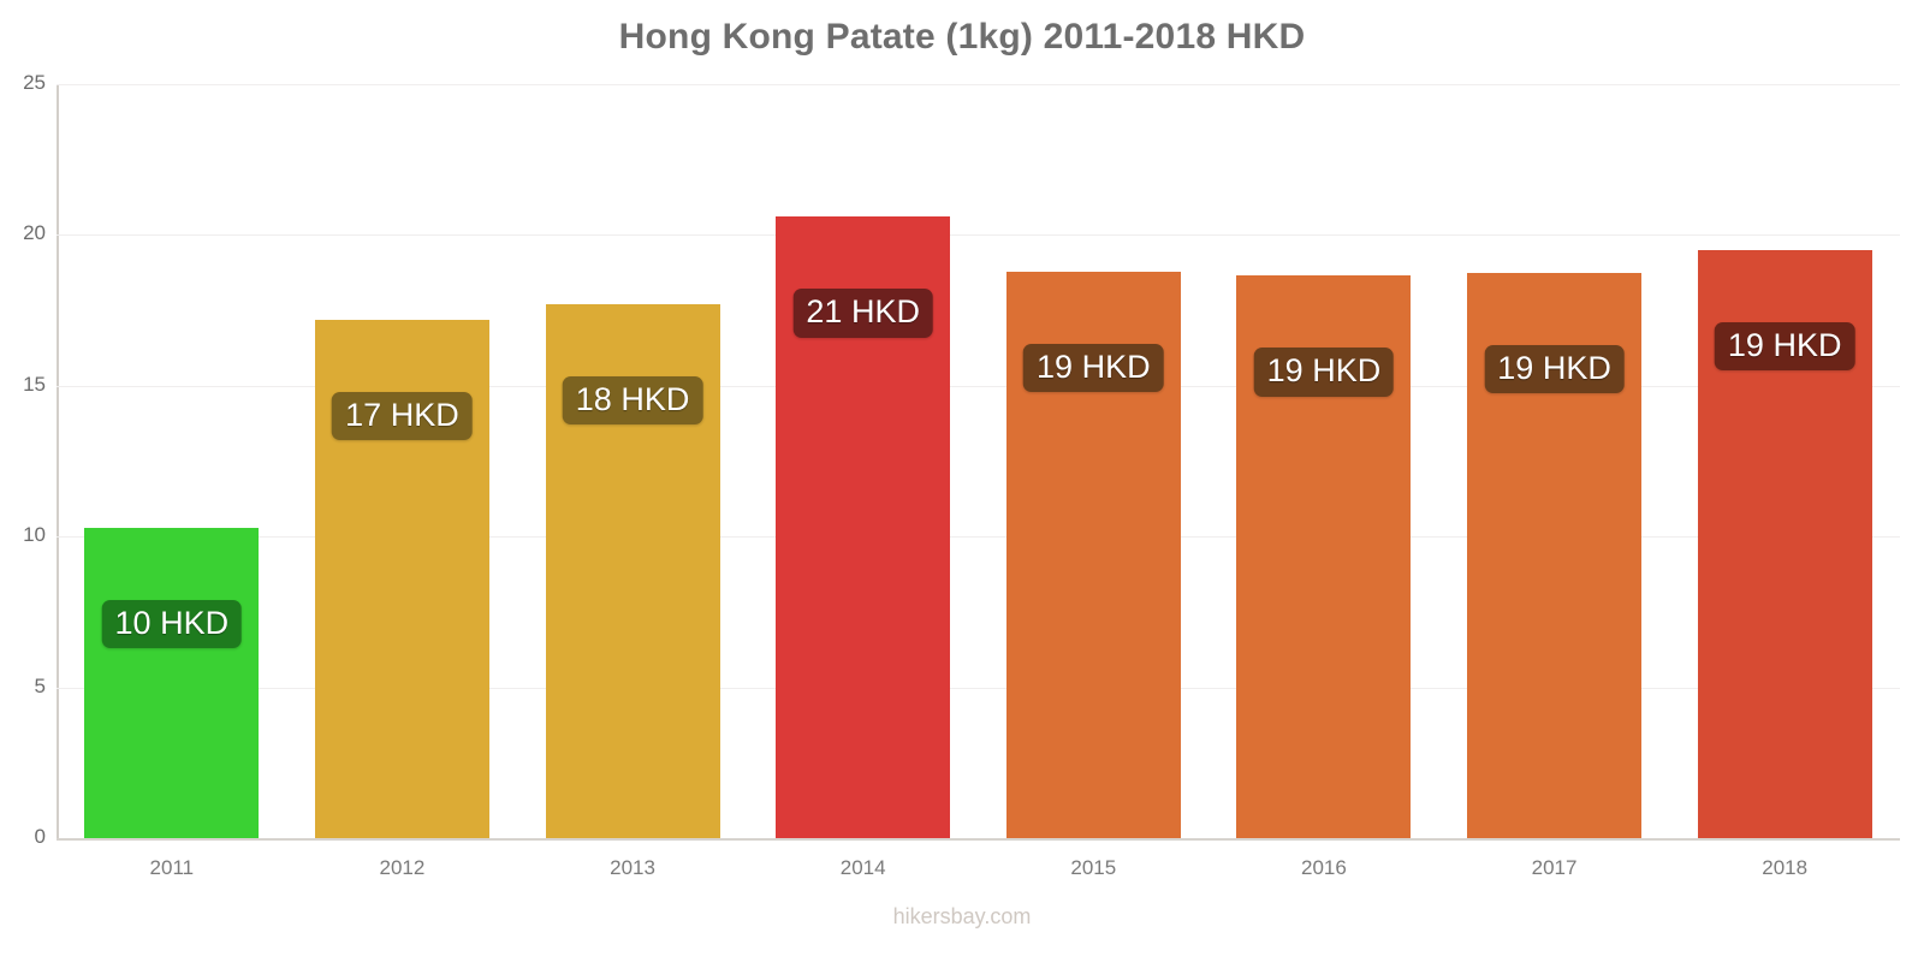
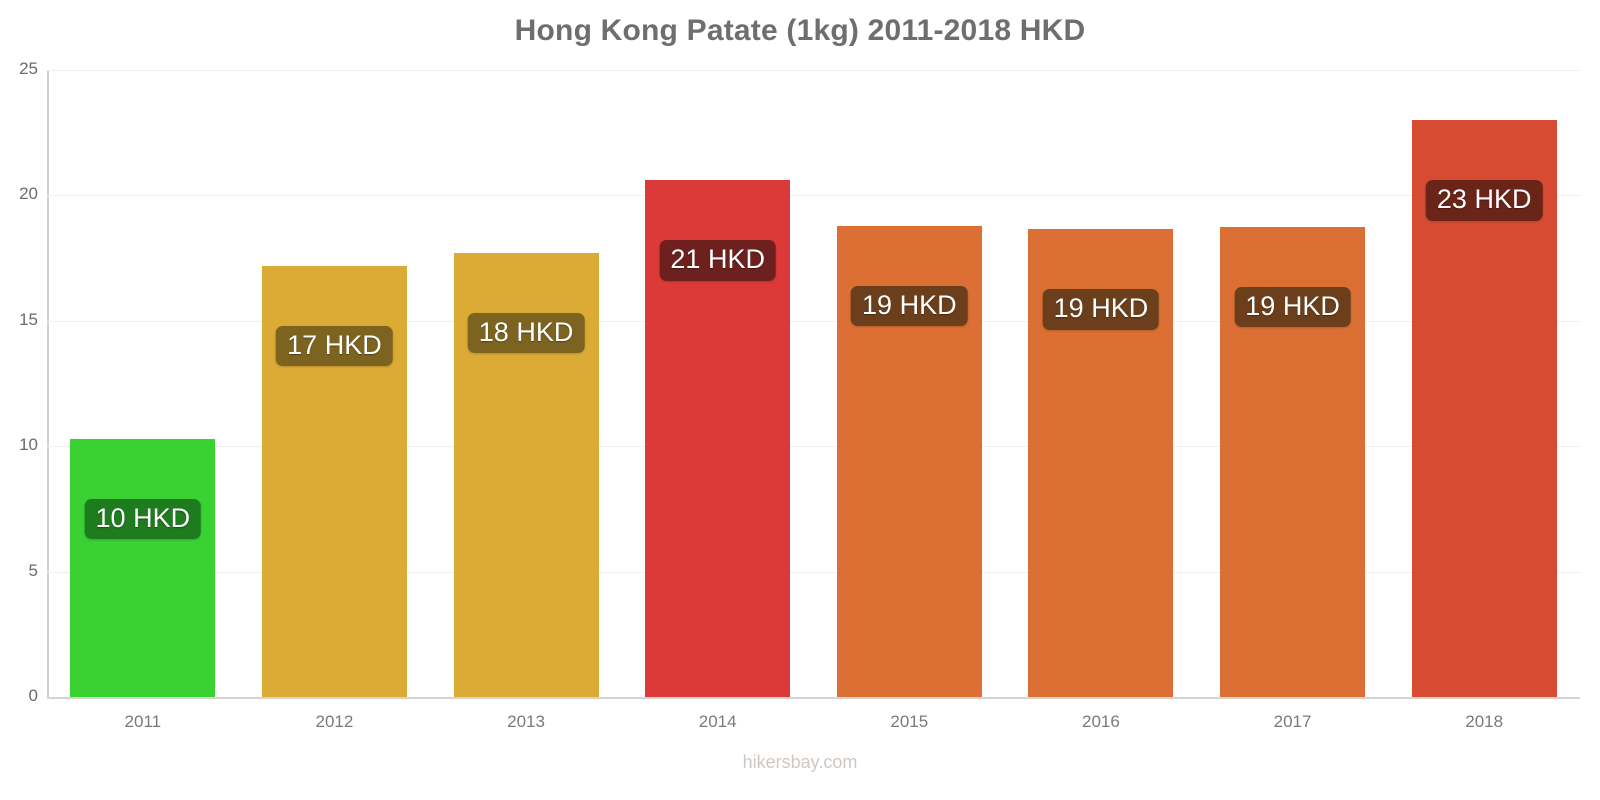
2018: 19 -> 23
